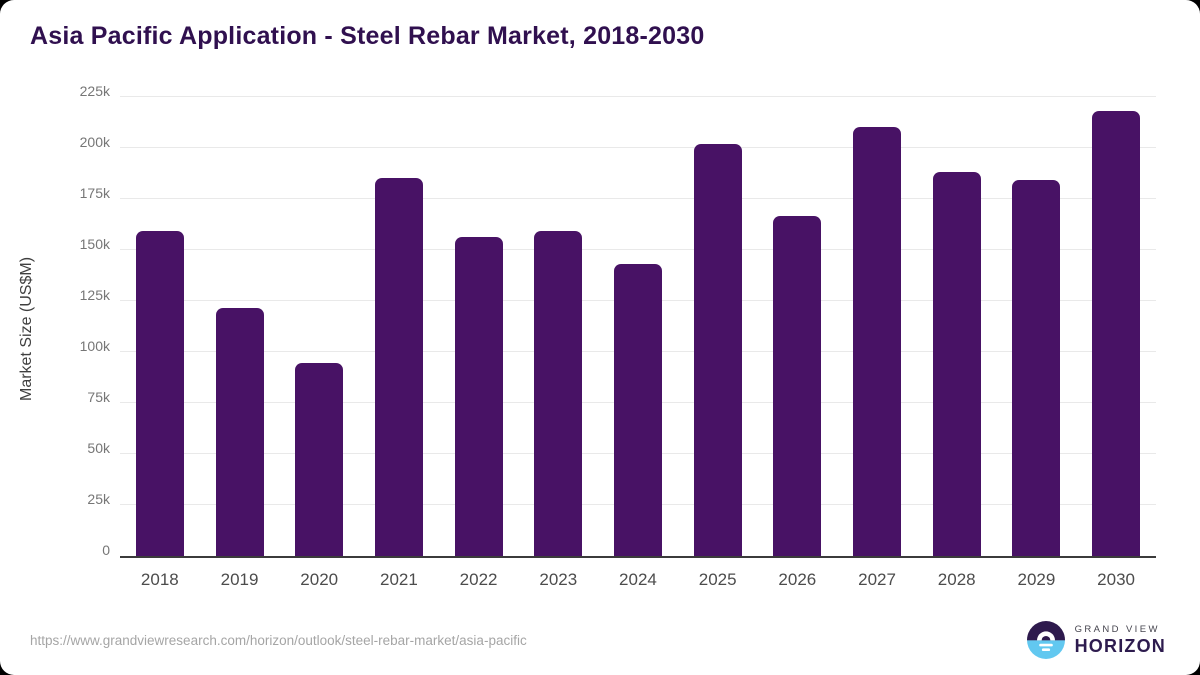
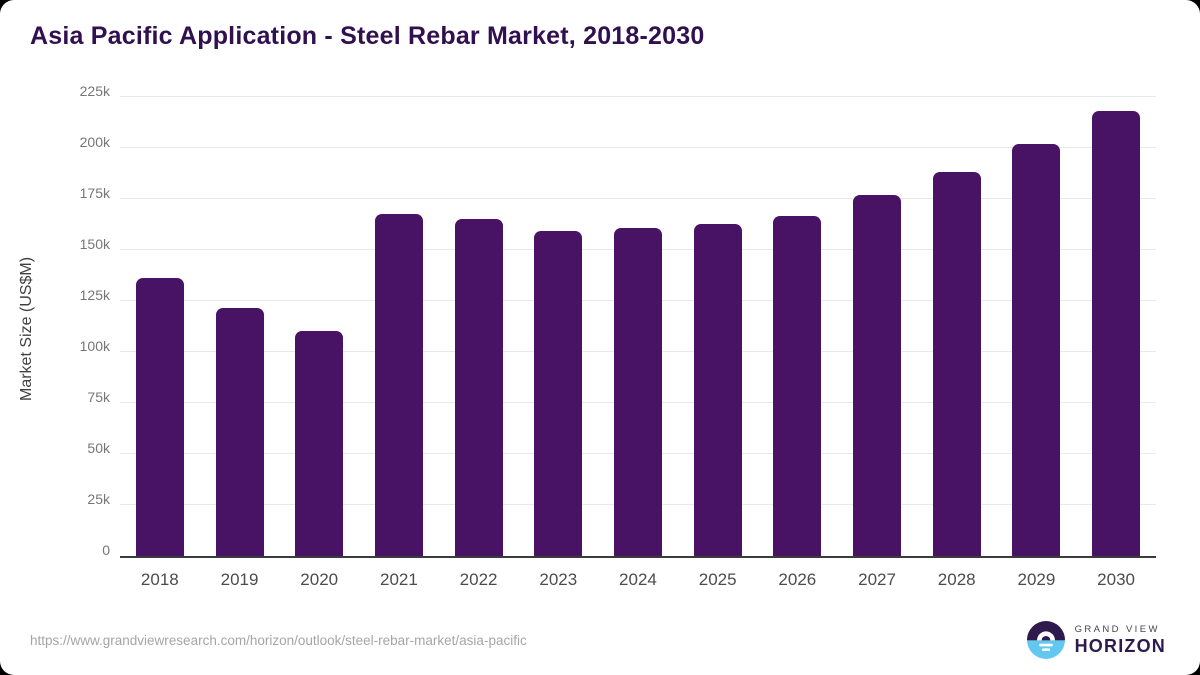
2018: 160k -> 137k
2020: 95k -> 111k
2021: 186k -> 168k
2022: 157k -> 166k
2024: 144k -> 162k
2025: 203k -> 164k
2027: 211k -> 178k
2029: 185k -> 203k
